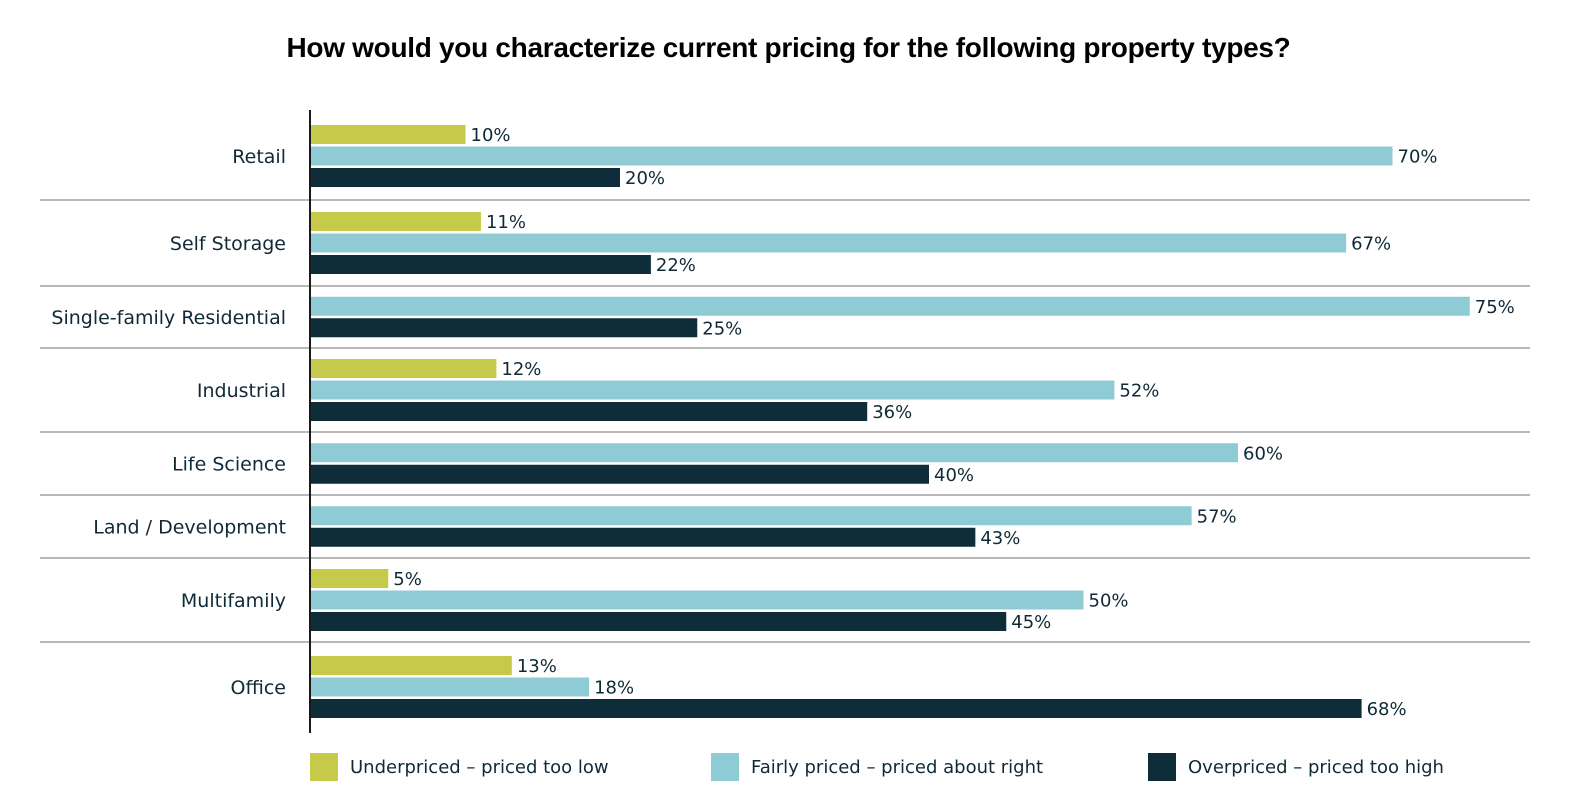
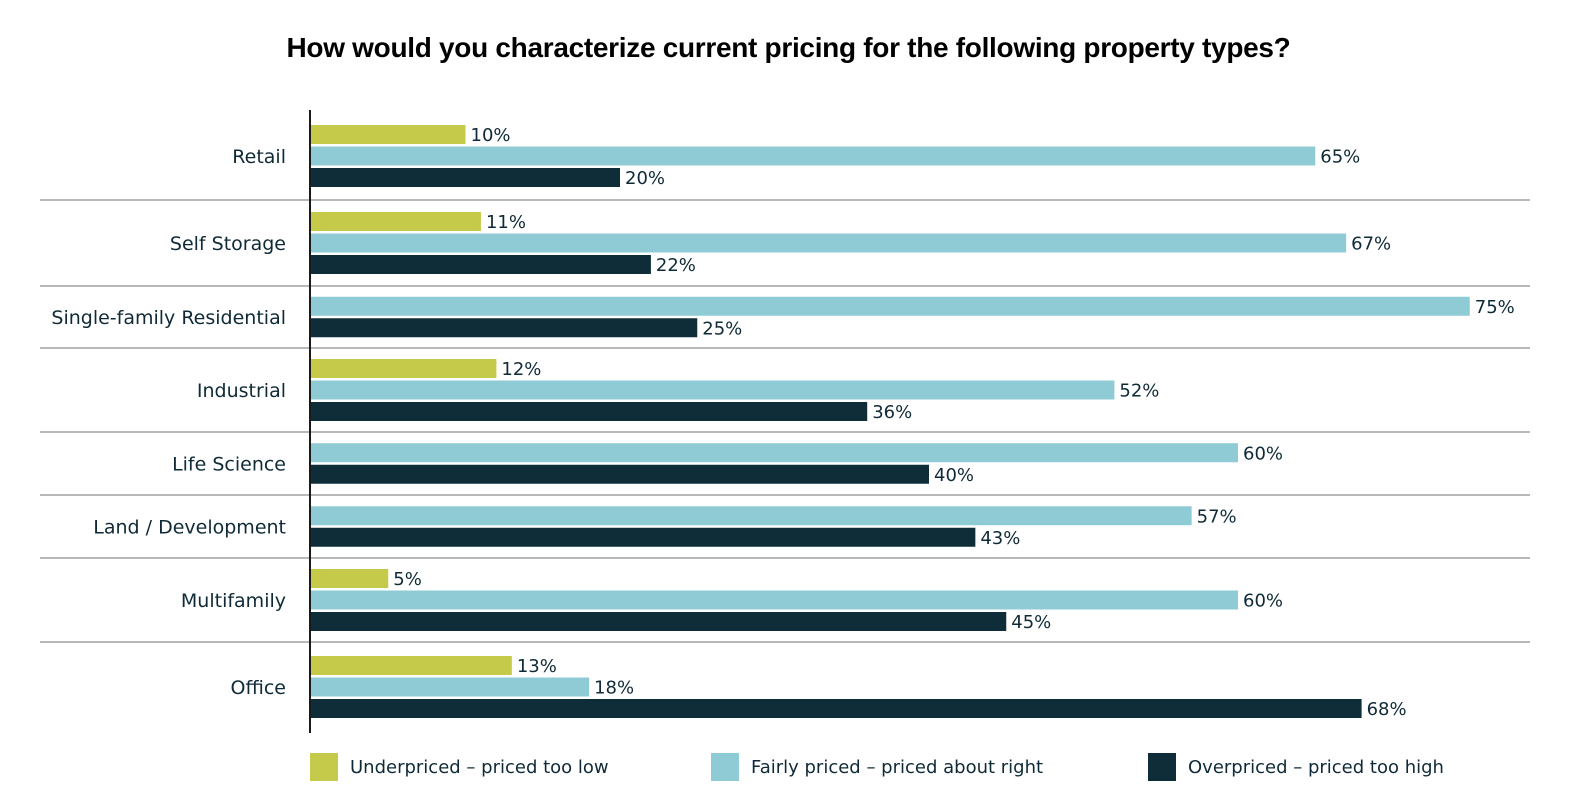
Fairly priced – priced about right/Retail: 70% -> 65%
Fairly priced – priced about right/Multifamily: 50% -> 60%
